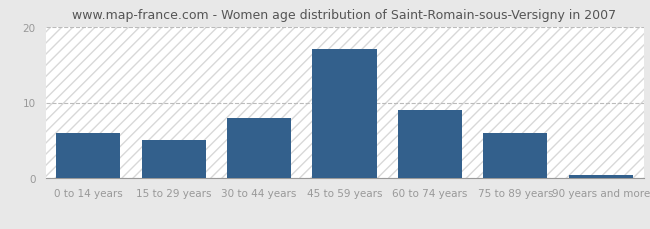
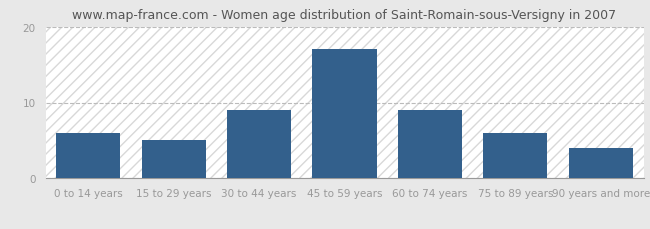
30 to 44 years: 8.0 -> 9.0
90 years and more: 0.5 -> 4.0
